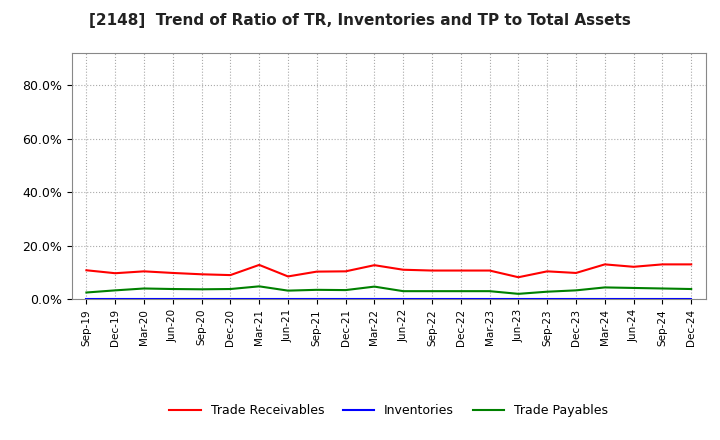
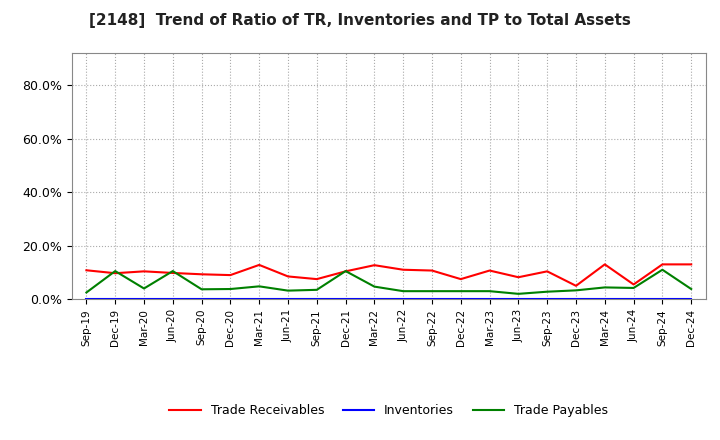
Trade Payables/Dec-19: 3.3% -> 10.5%
Trade Payables/Jun-20: 3.8% -> 10.5%
Trade Receivables/Sep-21: 10.3% -> 7.5%
Trade Payables/Dec-21: 3.4% -> 10.5%
Trade Receivables/Dec-22: 10.7% -> 7.5%
Trade Receivables/Dec-23: 9.8% -> 5.0%
Trade Receivables/Jun-24: 12.1% -> 5.5%
Trade Payables/Sep-24: 4.0% -> 11.0%
